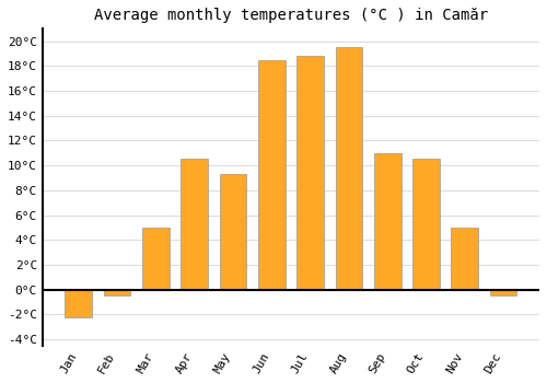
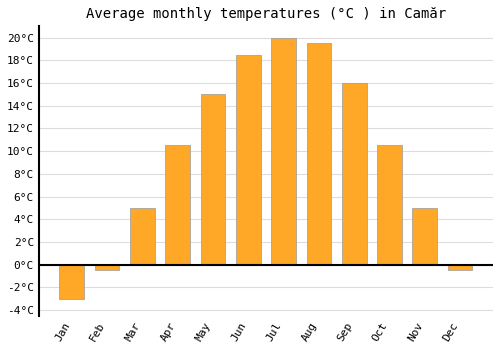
Jan: -2.2°C -> -3.0°C
May: 9.3°C -> 15.0°C
Jul: 18.8°C -> 20.0°C
Sep: 11.0°C -> 16.0°C
